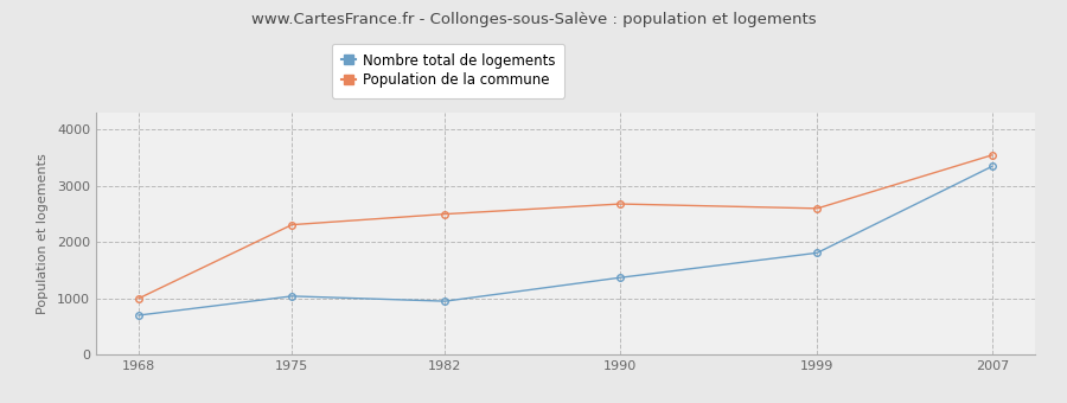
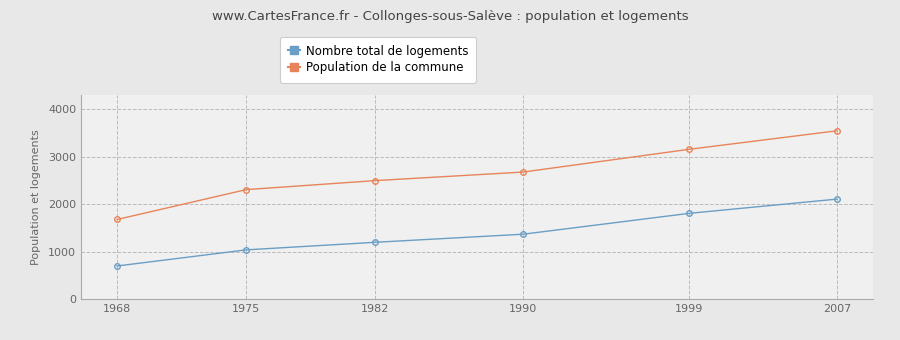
Population de la commune/1968: 1000 -> 1680
Nombre total de logements/1982: 950 -> 1200
Population de la commune/1999: 2600 -> 3160
Nombre total de logements/2007: 3350 -> 2110
